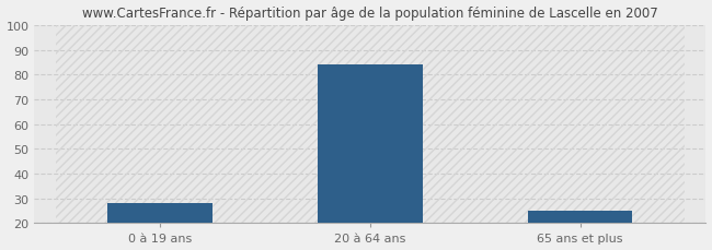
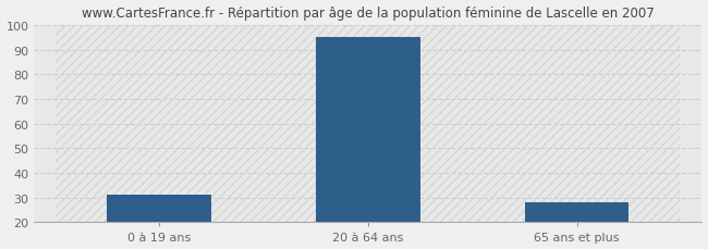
0 à 19 ans: 28 -> 31
20 à 64 ans: 84 -> 95
65 ans et plus: 25 -> 28
